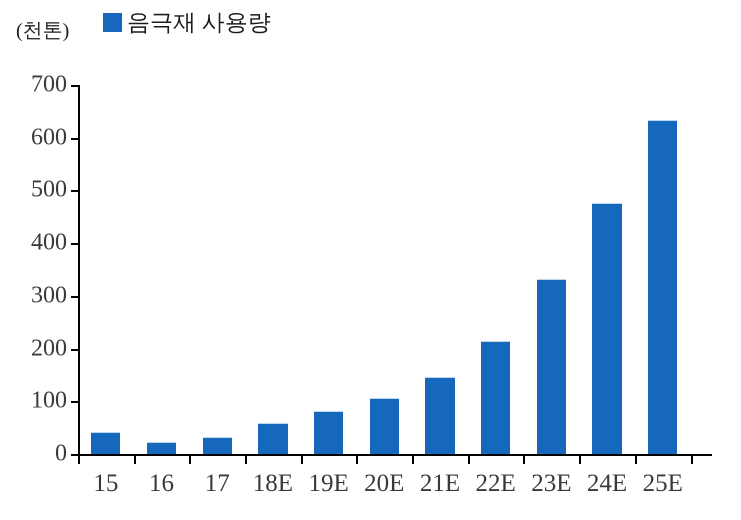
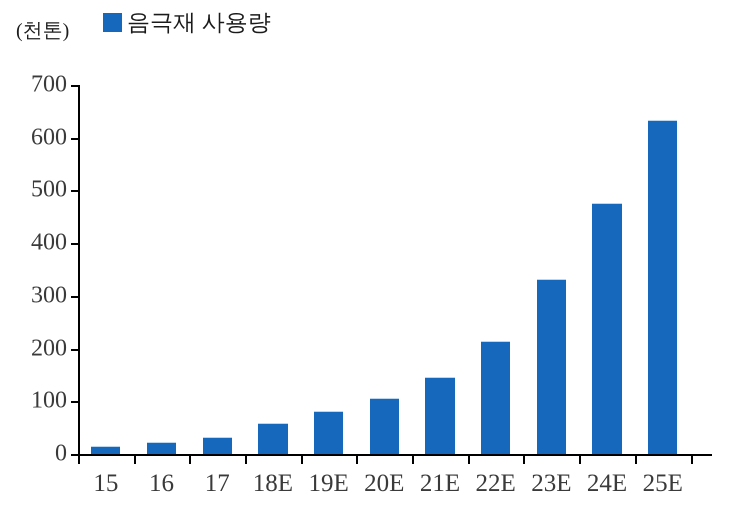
15: 40 -> 10
